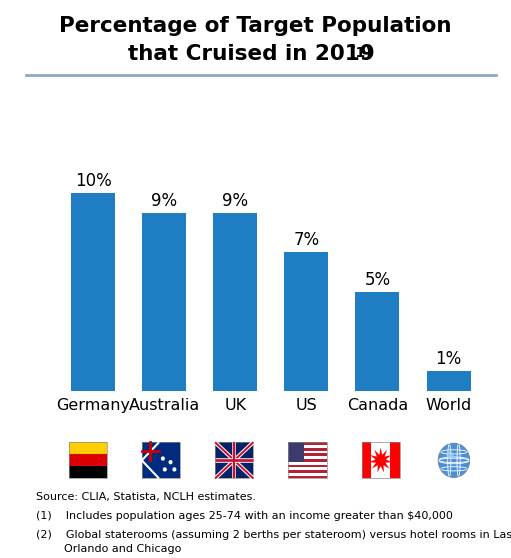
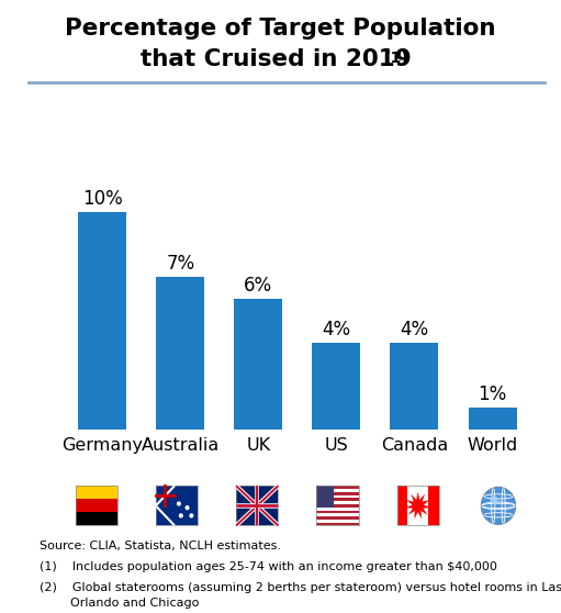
Australia: 9% -> 7%
UK: 9% -> 6%
US: 7% -> 4%
Canada: 5% -> 4%
